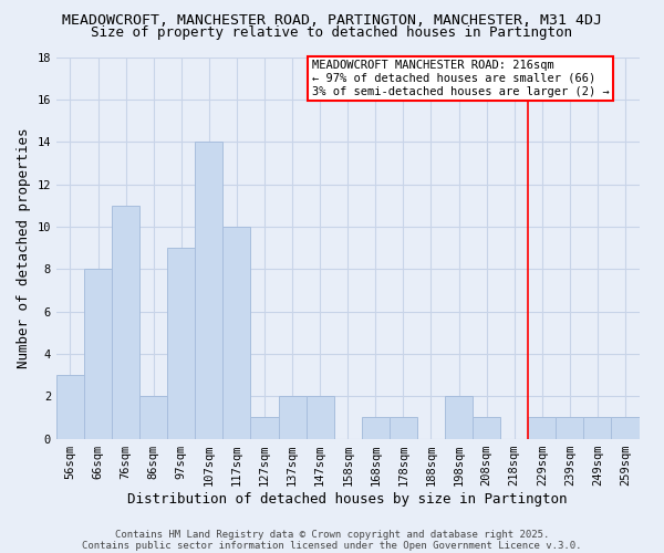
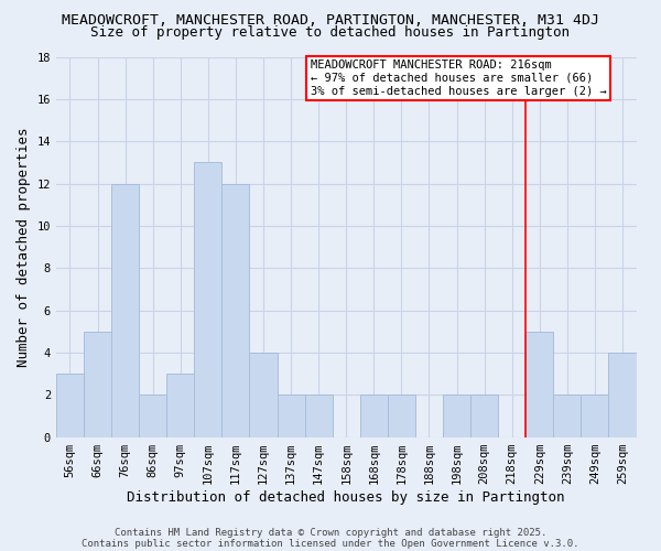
66sqm: 8 -> 5
76sqm: 11 -> 12
97sqm: 9 -> 3
107sqm: 14 -> 13
117sqm: 10 -> 12
127sqm: 1 -> 4
168sqm: 1 -> 2
178sqm: 1 -> 2
208sqm: 1 -> 2
229sqm: 1 -> 5
239sqm: 1 -> 2
249sqm: 1 -> 2
259sqm: 1 -> 4
